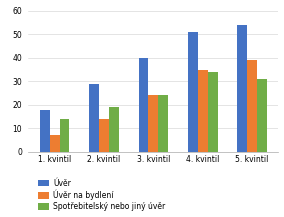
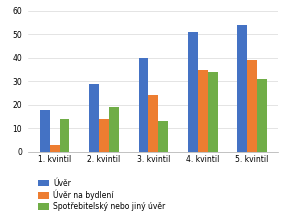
Úvěr na bydlení/1. kvintil: 7 -> 3
Spotřebitelský nebo jiný úvěr/3. kvintil: 24 -> 13
